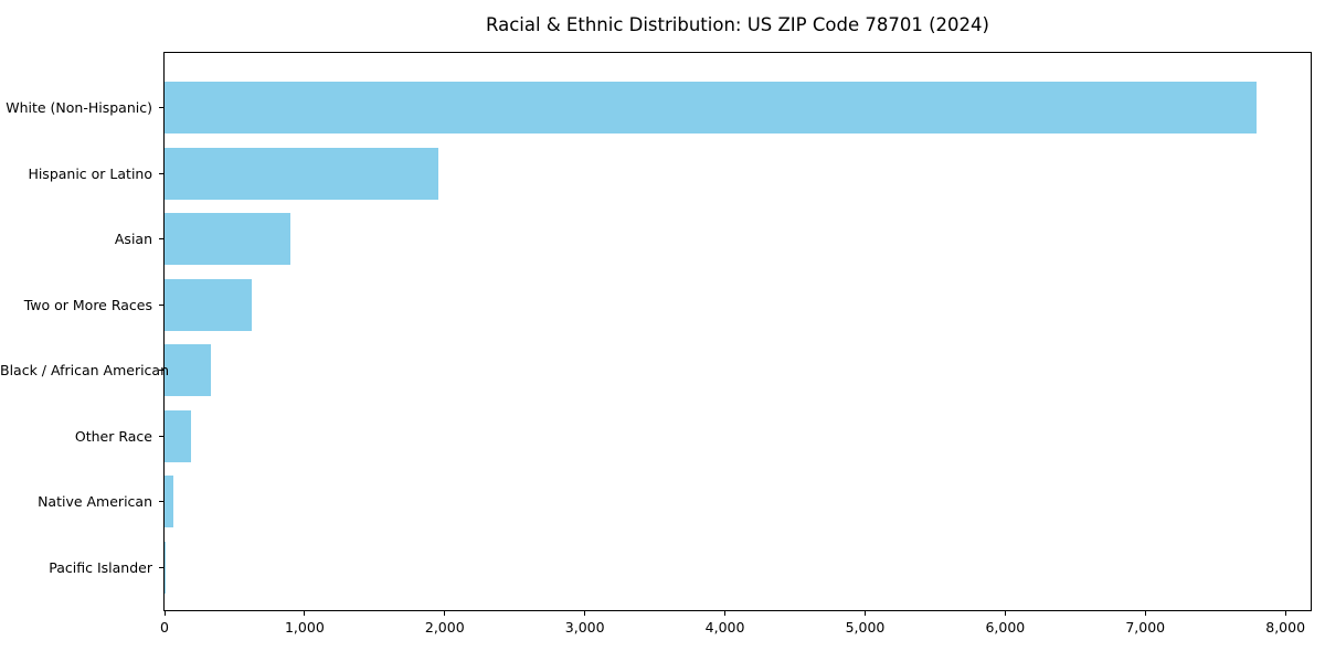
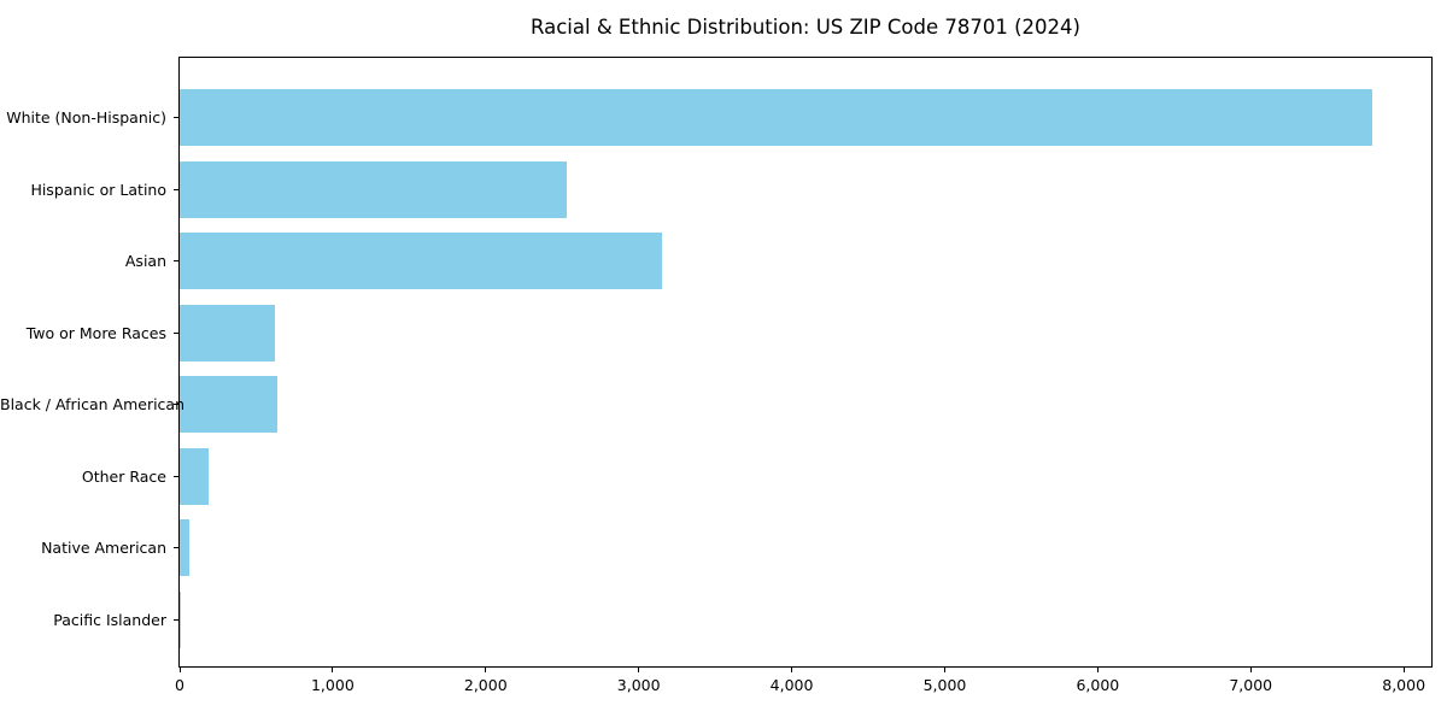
Hispanic or Latino: 1960 -> 2530
Asian: 900 -> 3150
Black / African American: 330 -> 640
